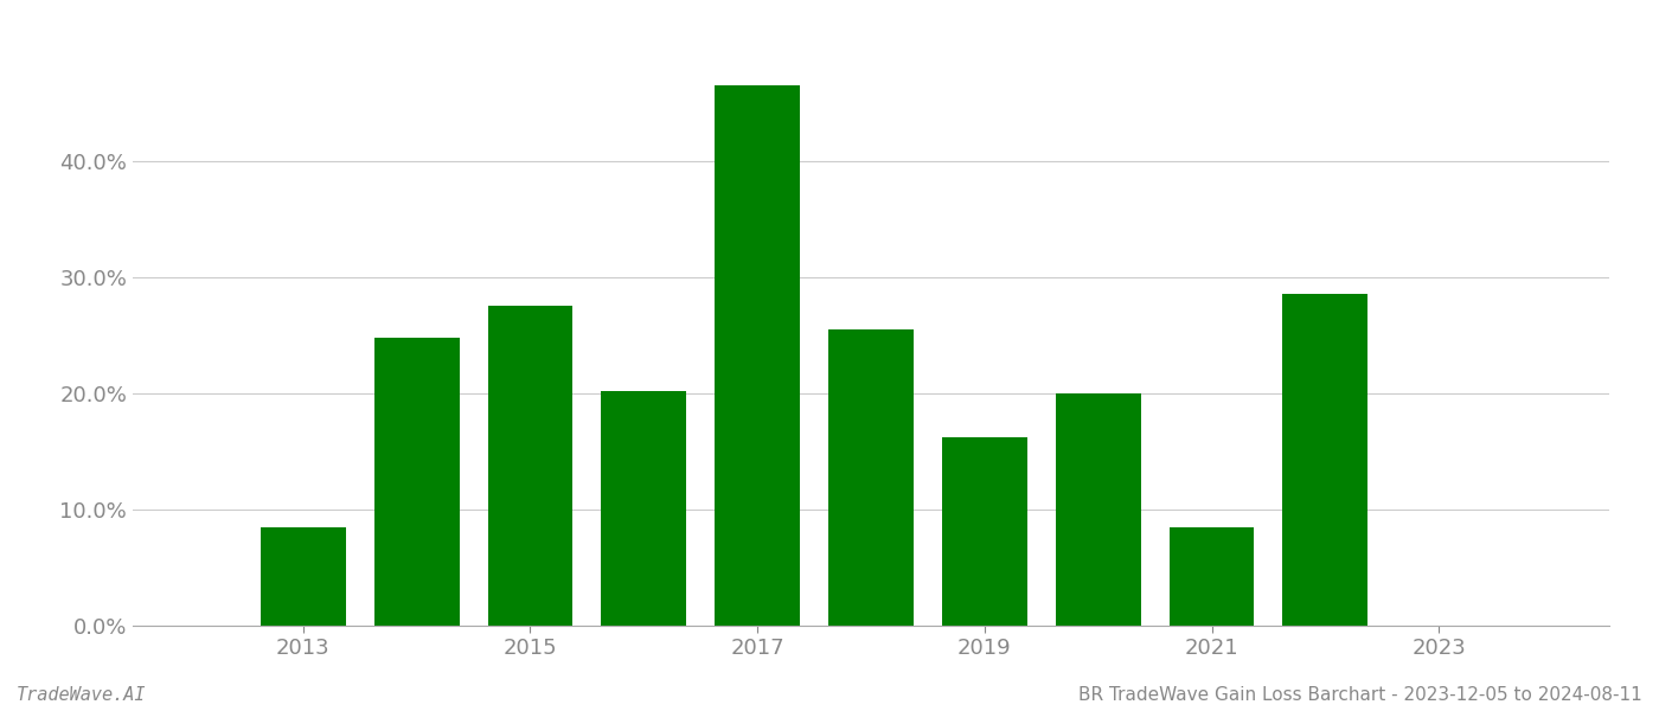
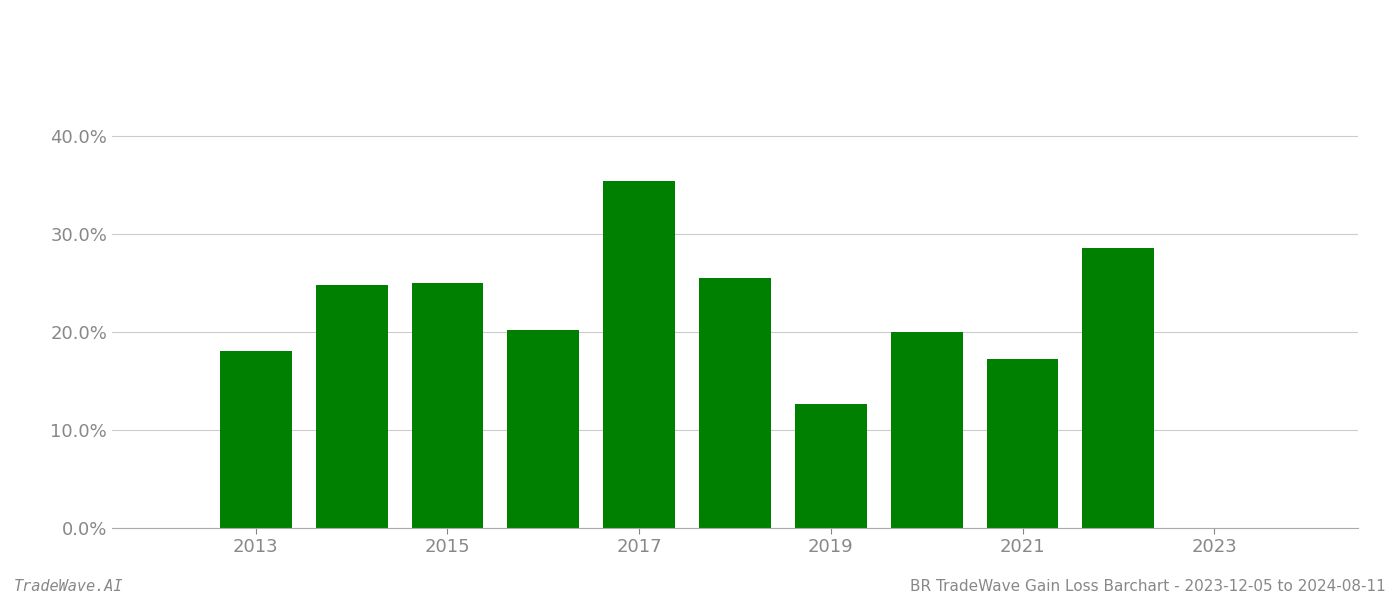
2013: 8.5% -> 18.0%
2015: 27.5% -> 25.0%
2017: 46.5% -> 35.4%
2019: 16.2% -> 12.6%
2021: 8.5% -> 17.2%
